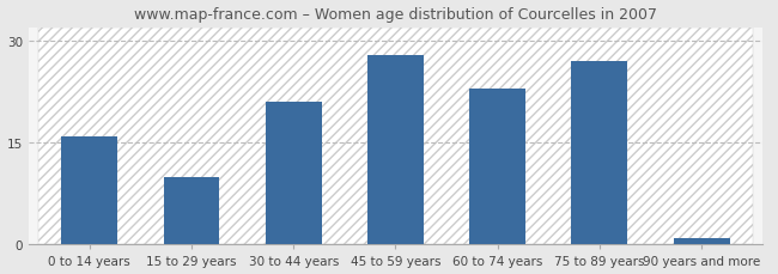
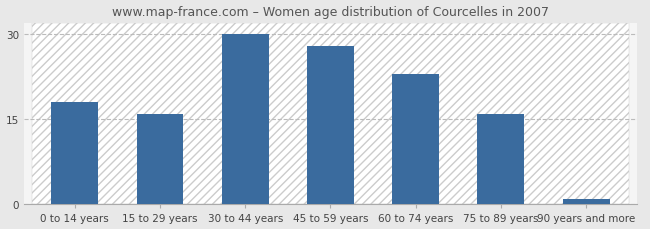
0 to 14 years: 16 -> 18
15 to 29 years: 10 -> 16
30 to 44 years: 21 -> 30
75 to 89 years: 27 -> 16
